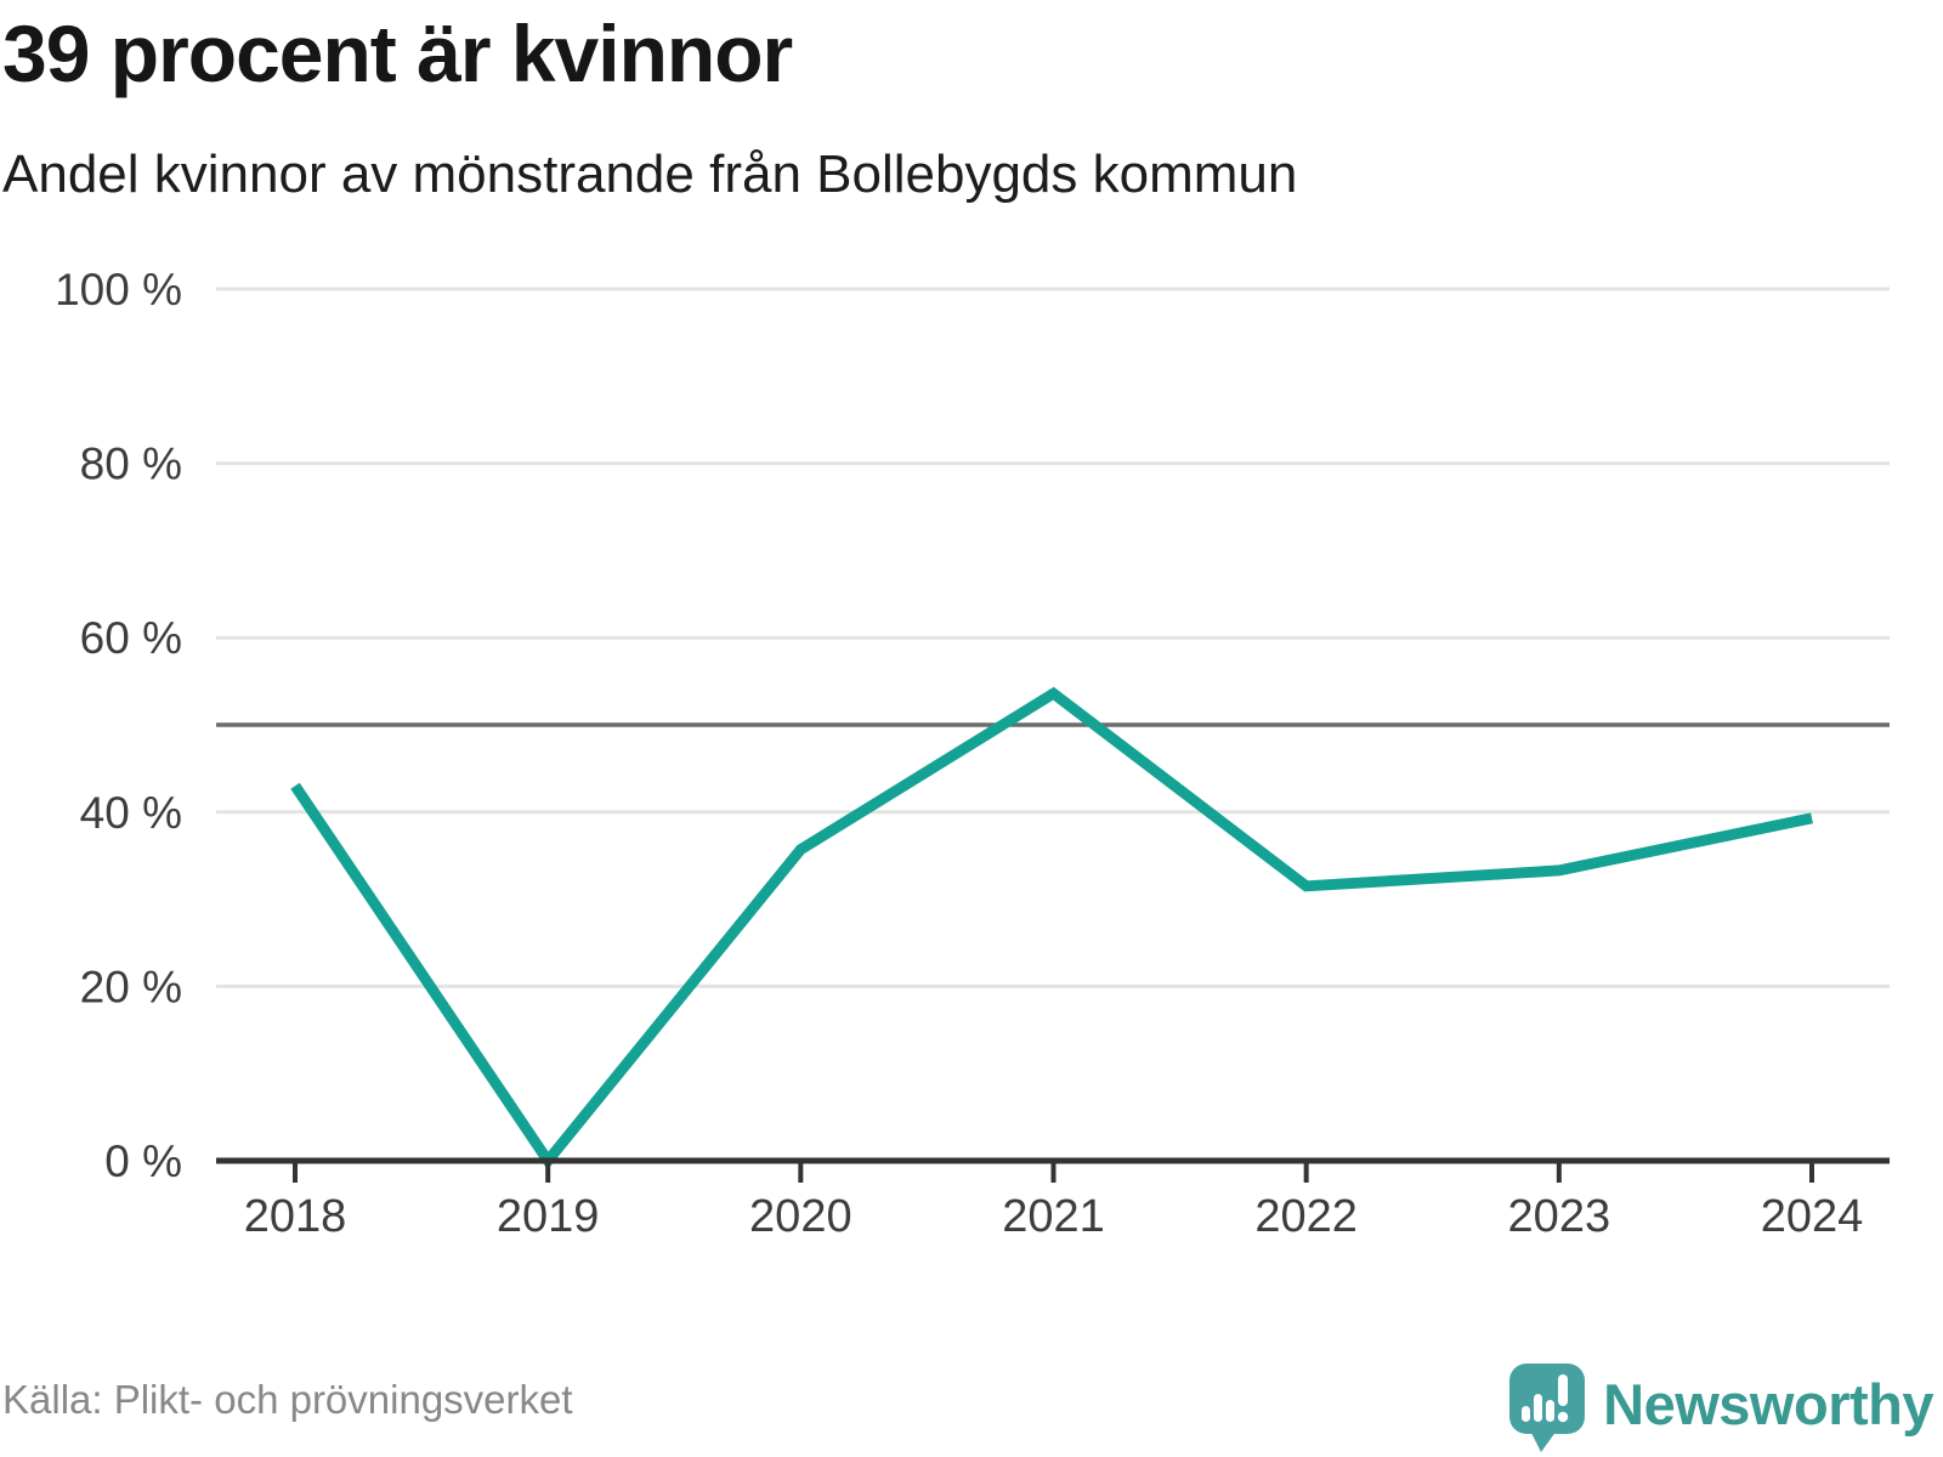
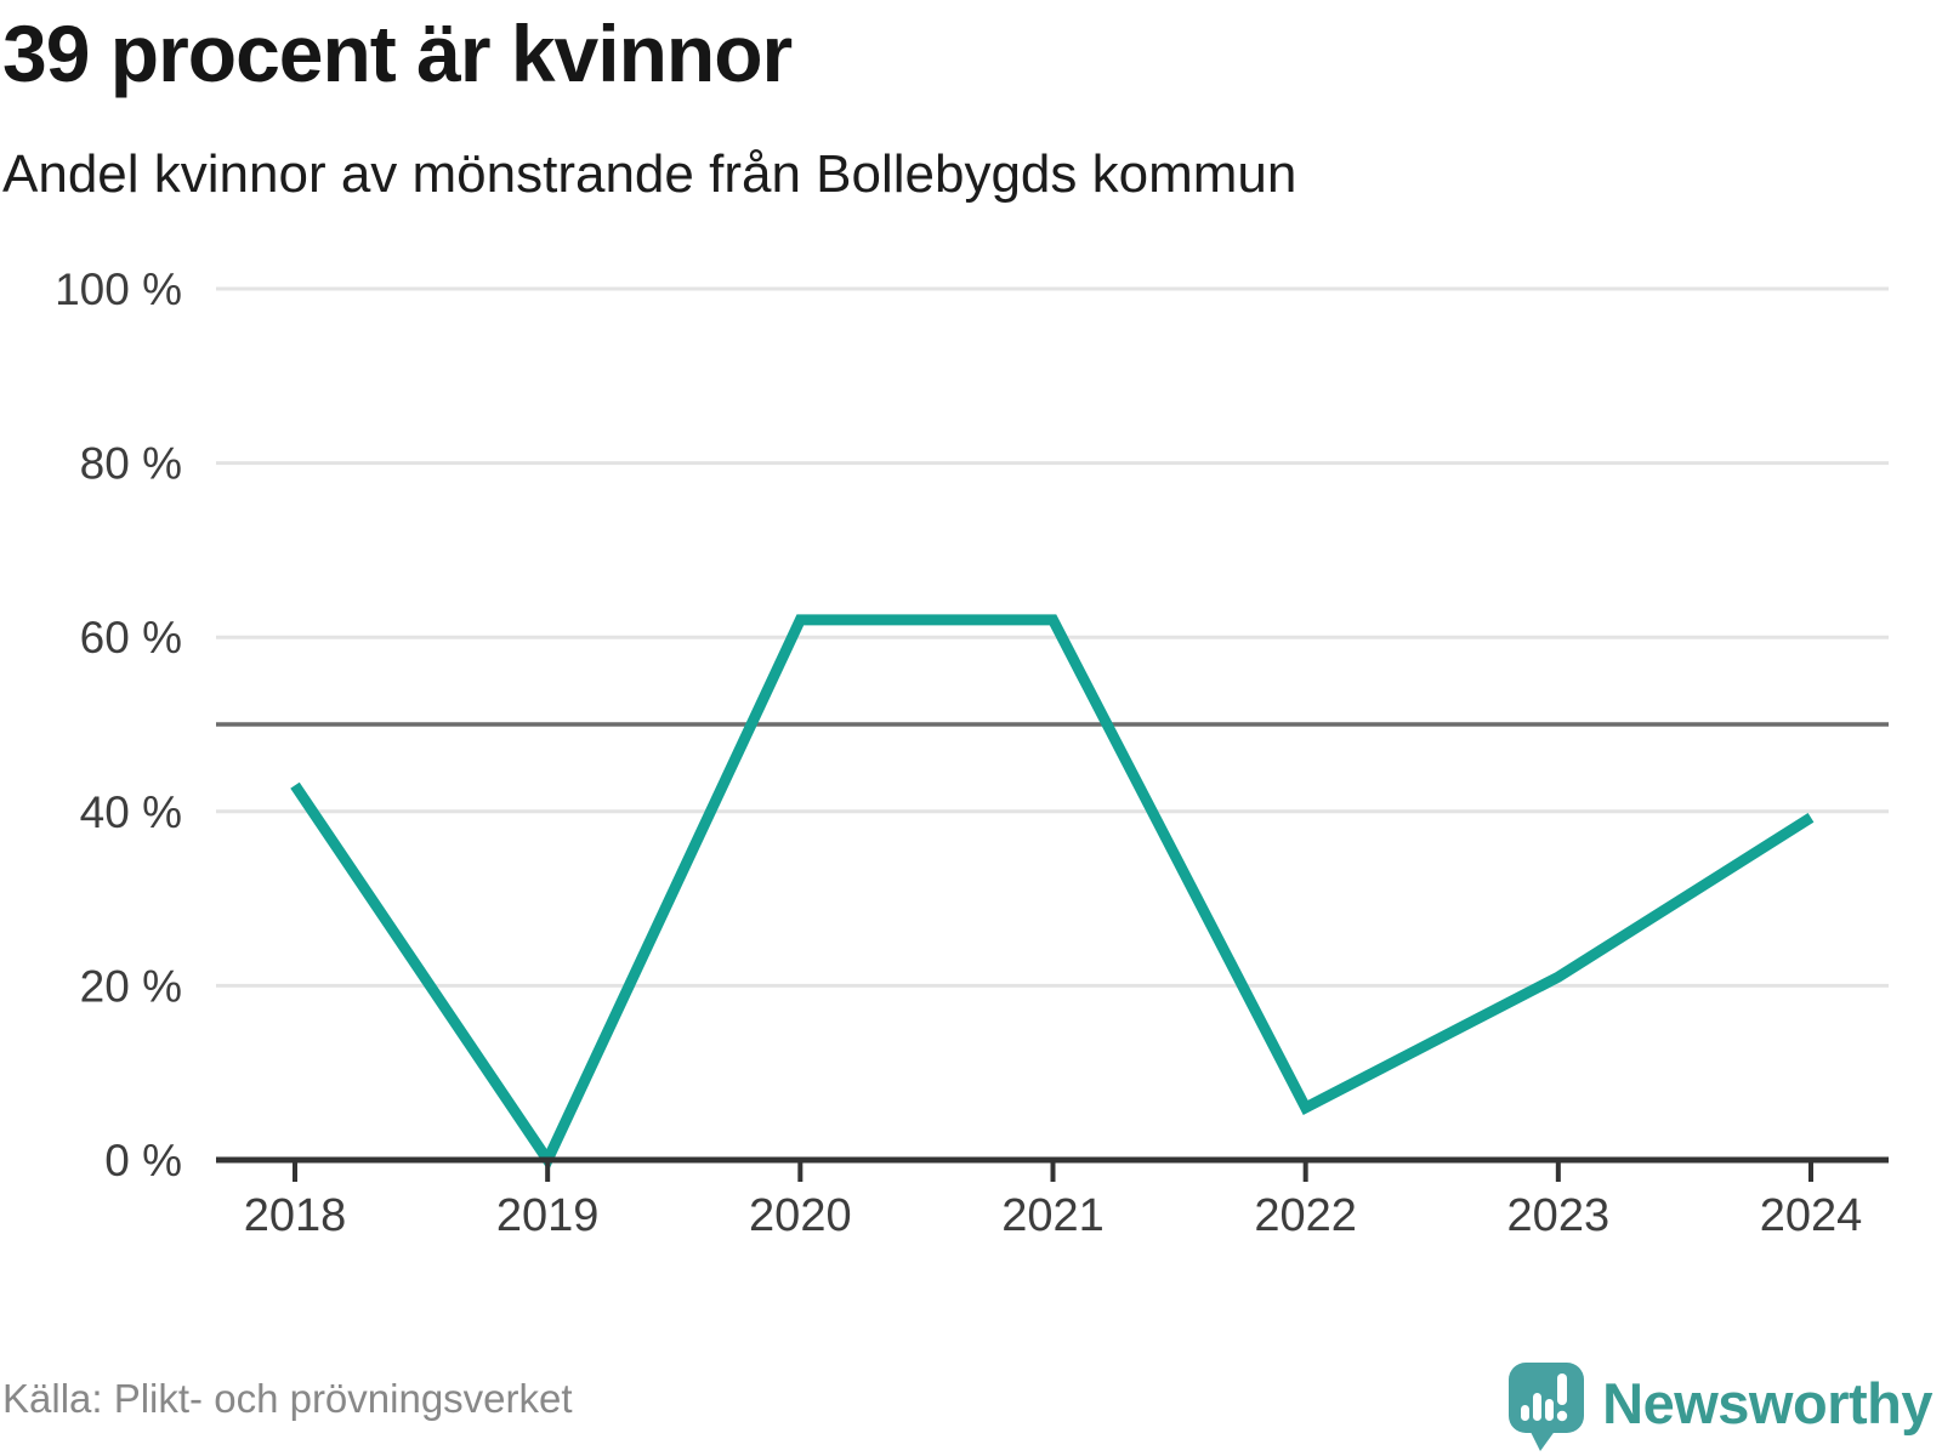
2020: 36% -> 62%
2021: 54% -> 62%
2022: 32% -> 6%
2023: 33% -> 21%
